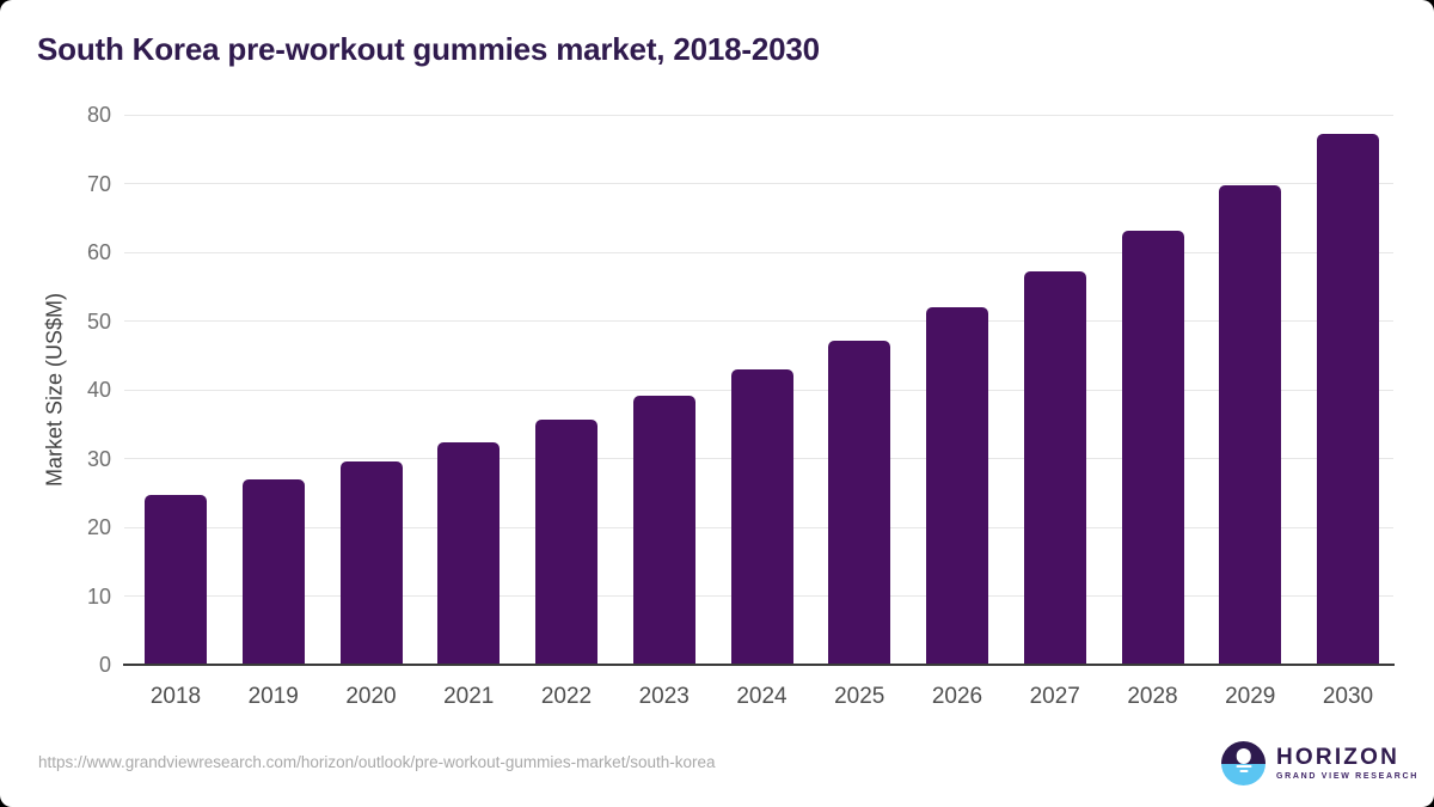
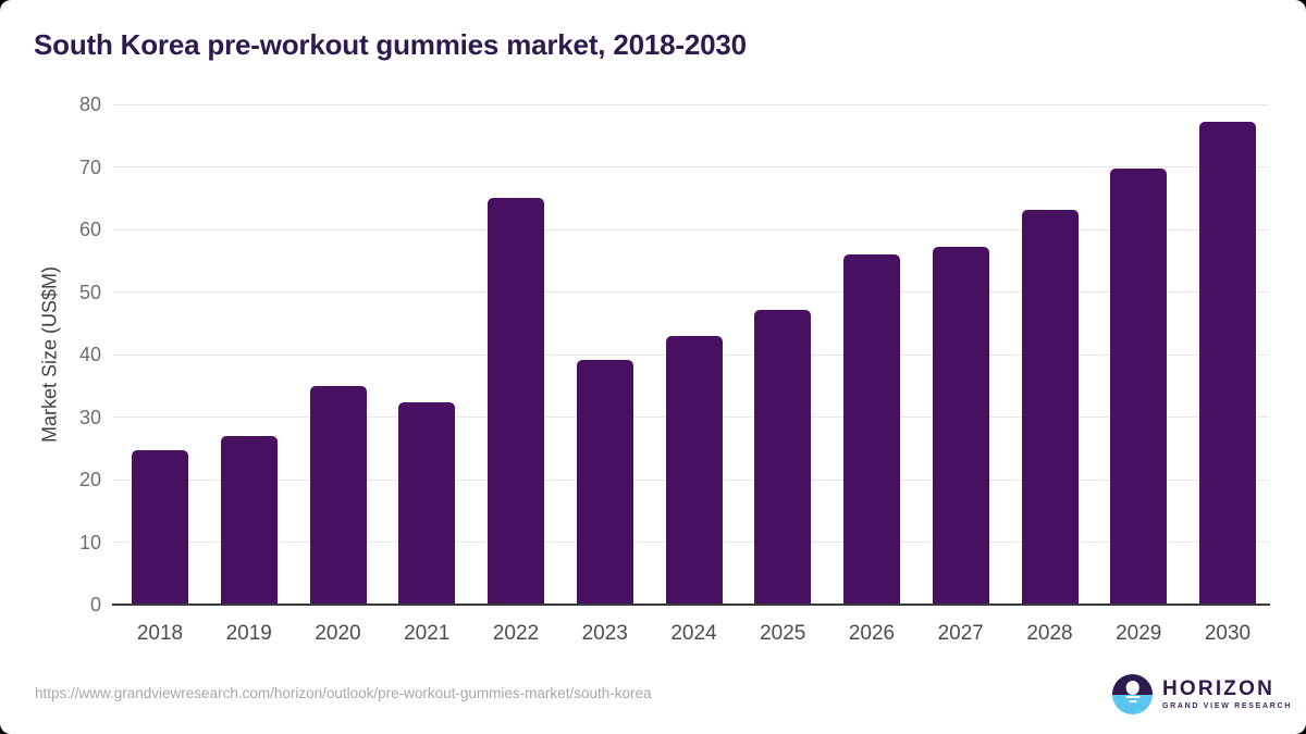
2020: 30 -> 35
2022: 36 -> 65
2026: 52 -> 56
